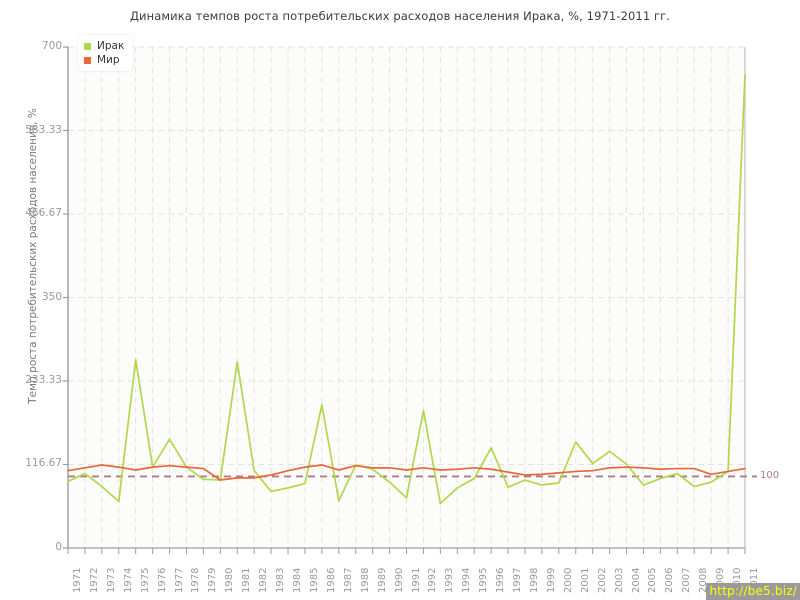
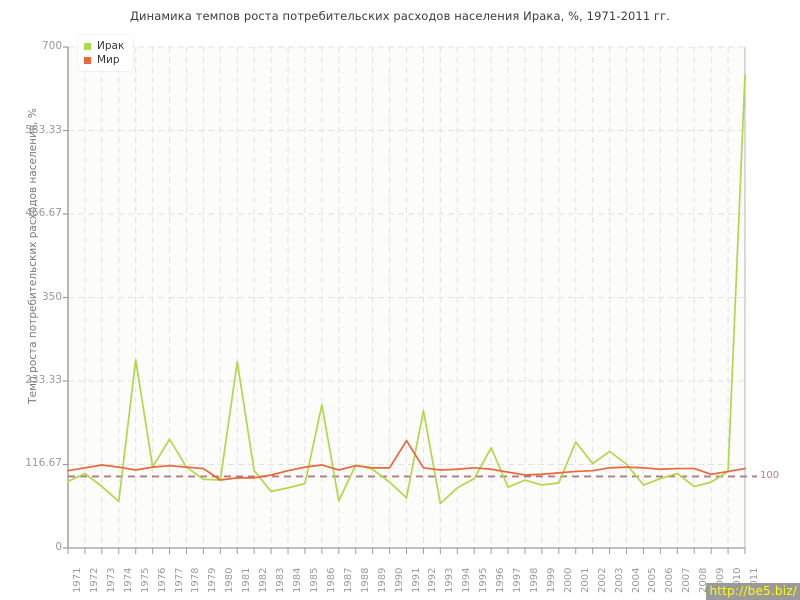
Мир/1991: 110 -> 150
